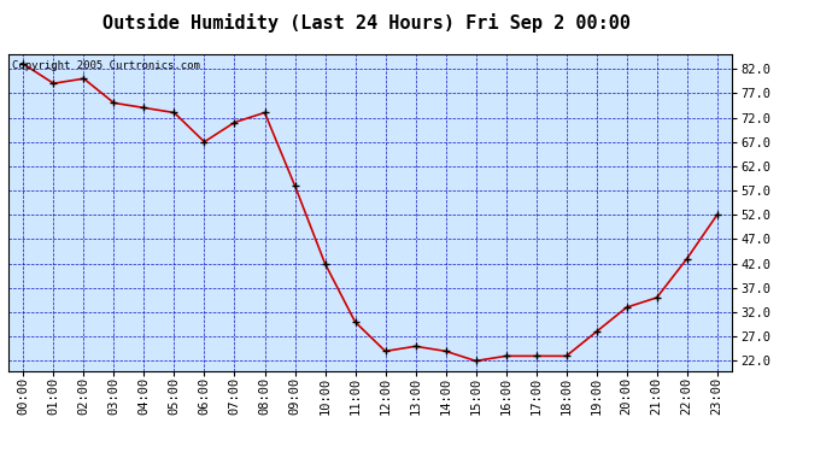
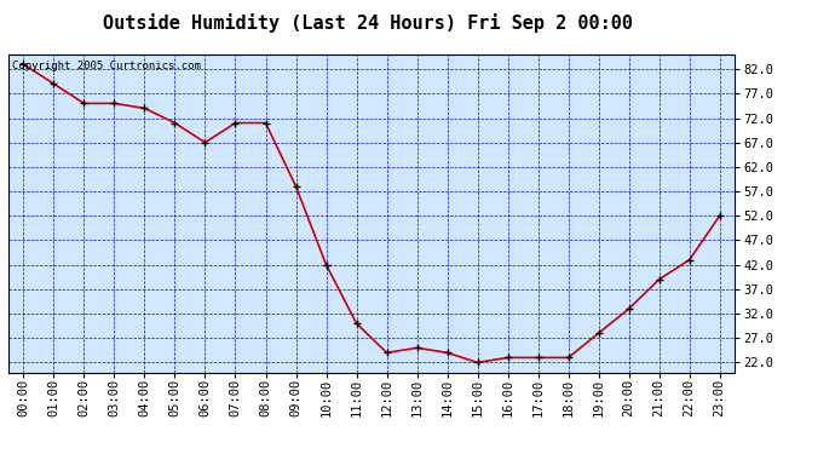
02:00: 80 -> 75
05:00: 73 -> 71
08:00: 73 -> 71
21:00: 35 -> 39
